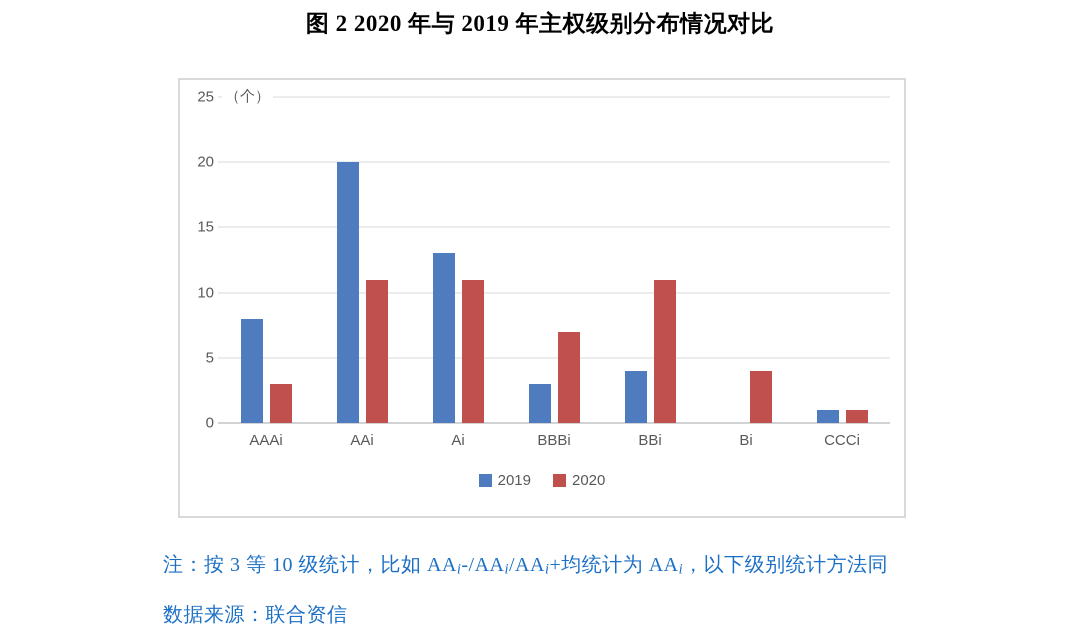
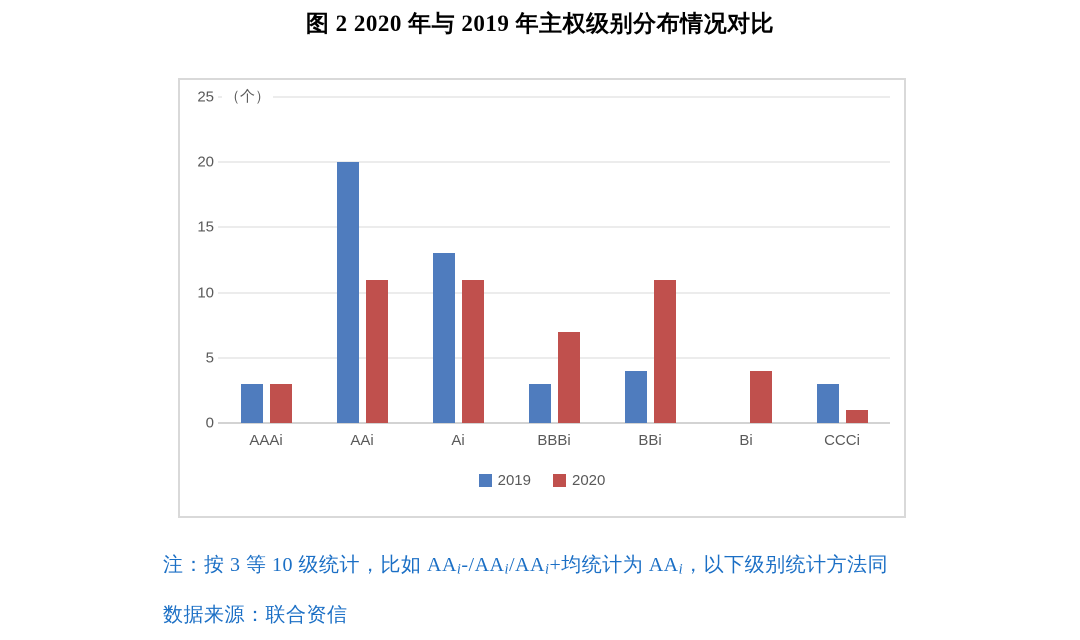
2019/AAAi: 8 -> 3
2019/CCCi: 1 -> 3
